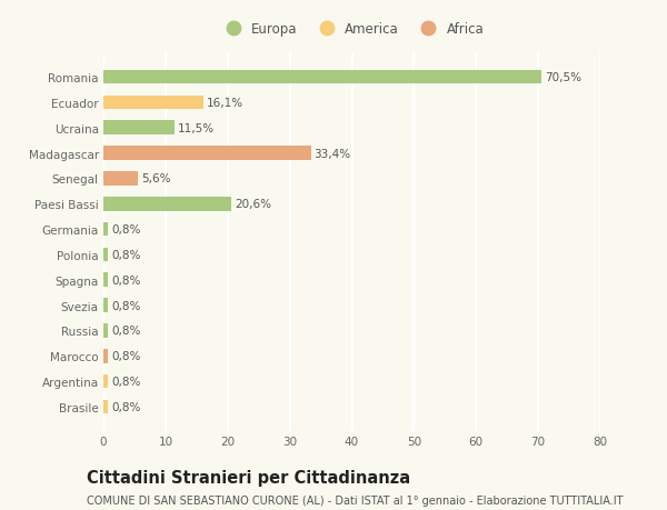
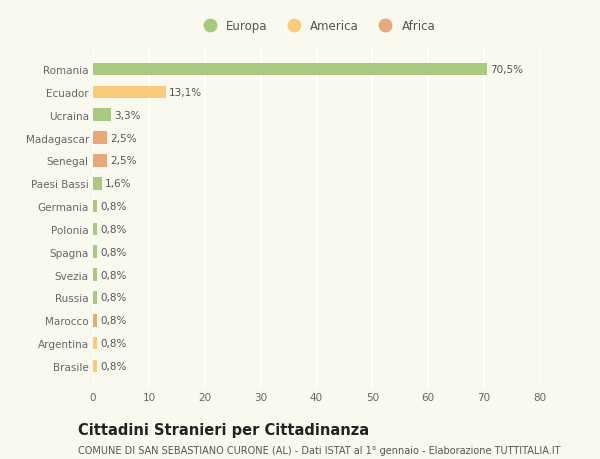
Ecuador: 16,1% -> 13,1%
Ucraina: 11,5% -> 3,3%
Madagascar: 33,4% -> 2,5%
Senegal: 5,6% -> 2,5%
Paesi Bassi: 20,6% -> 1,6%
